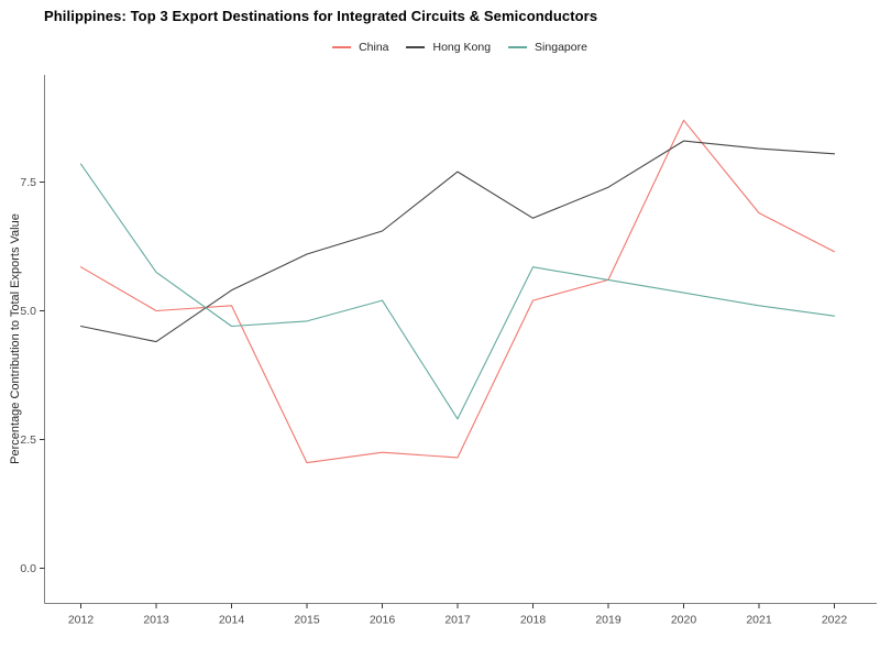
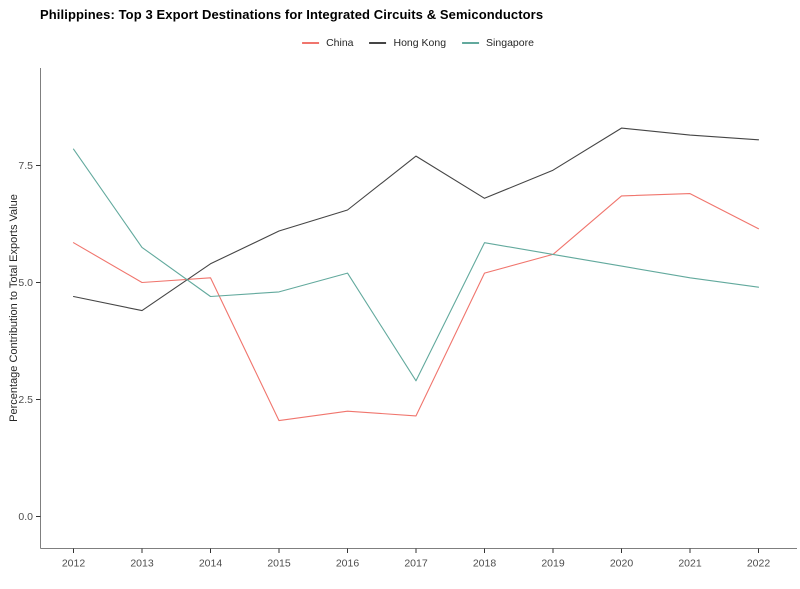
China/2020: 8.7 -> 6.8
